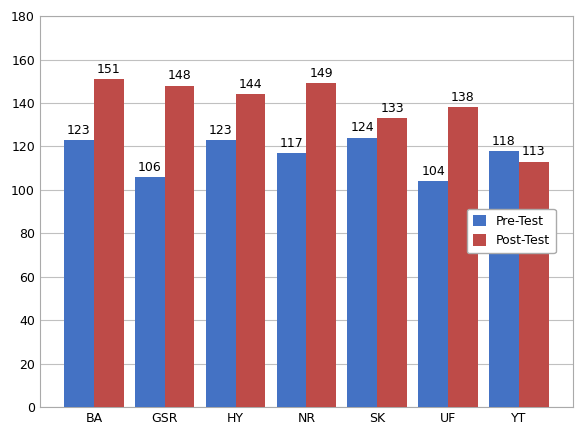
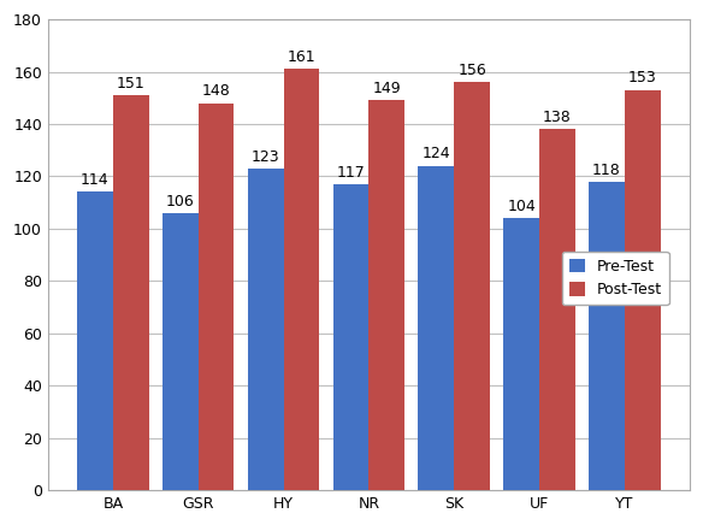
Pre-Test/BA: 123 -> 114
Post-Test/HY: 144 -> 161
Post-Test/SK: 133 -> 156
Post-Test/YT: 113 -> 153
